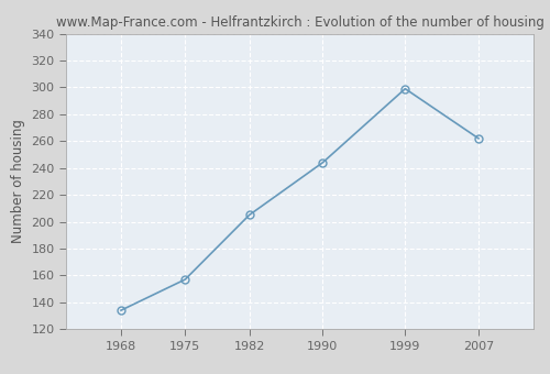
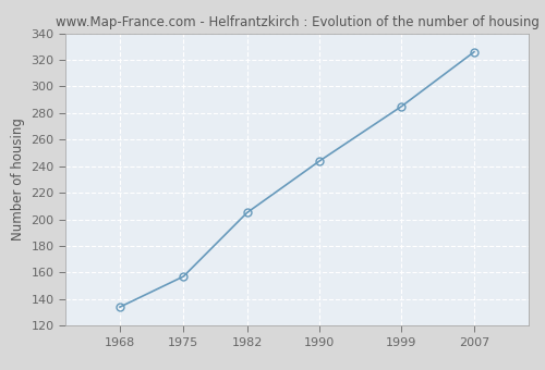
1999: 299 -> 285
2007: 262 -> 326
